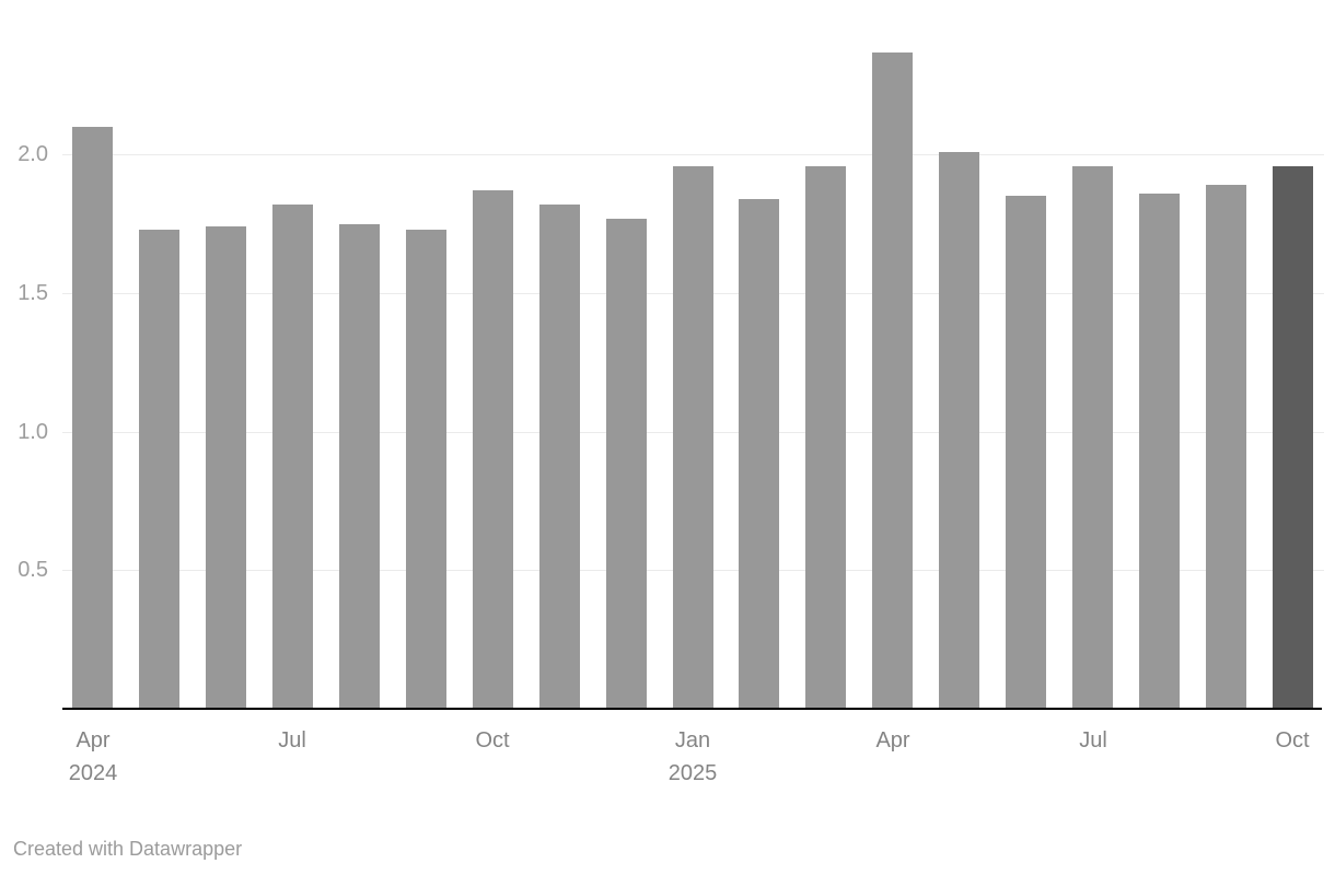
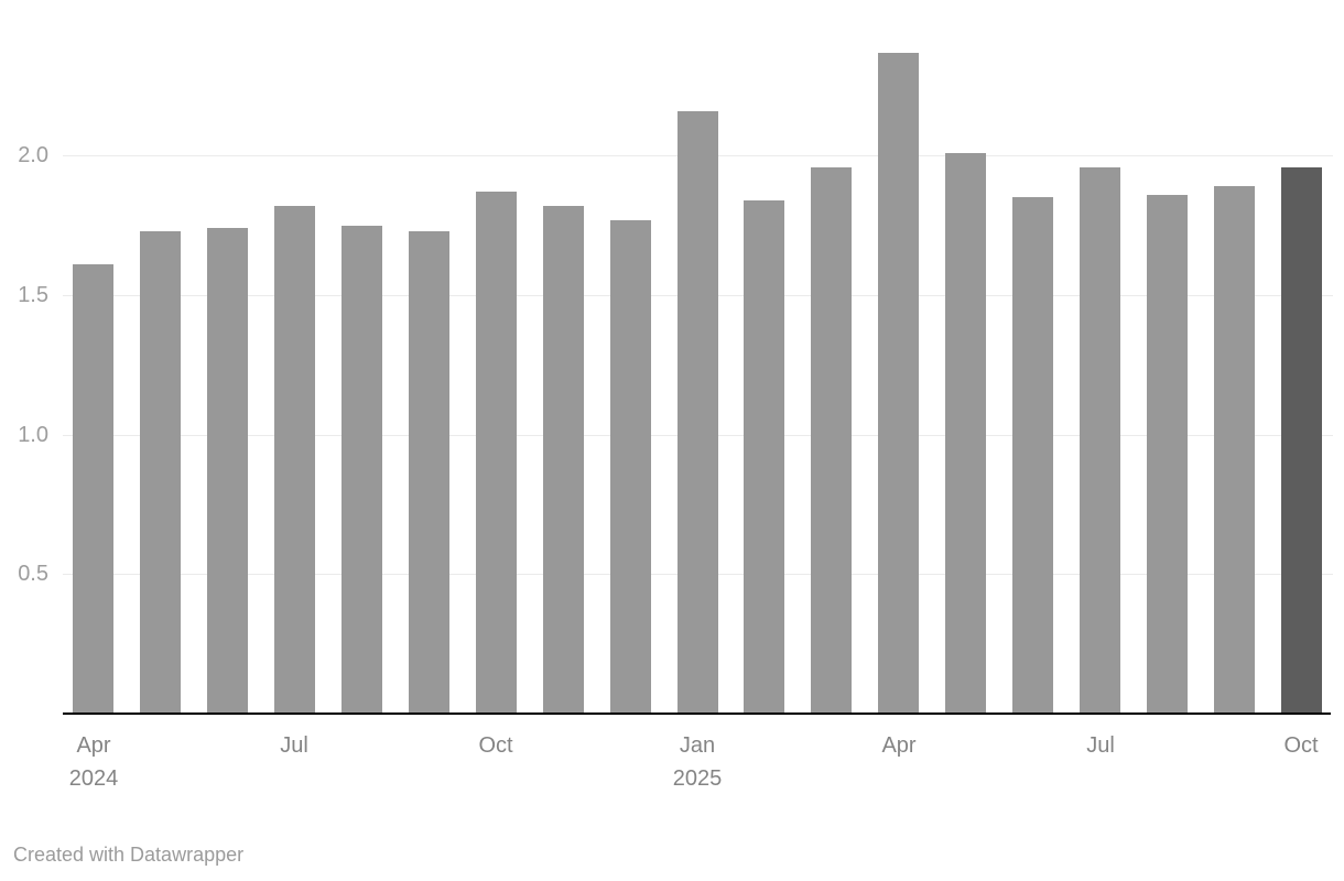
Apr 2024: 2.10 -> 1.61
Jan 2025: 1.96 -> 2.16
